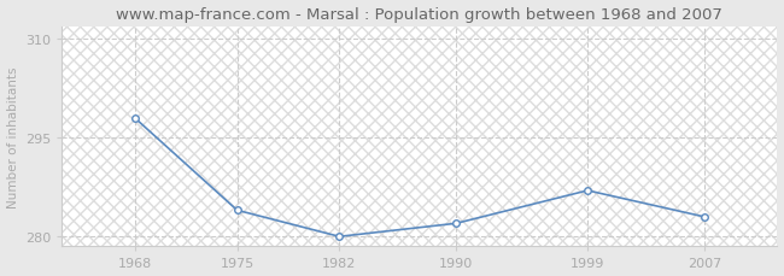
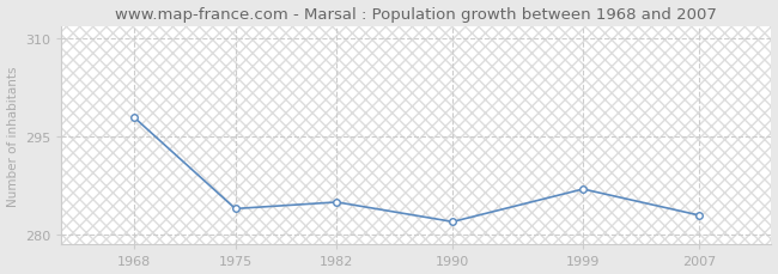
1982: 280 -> 285
